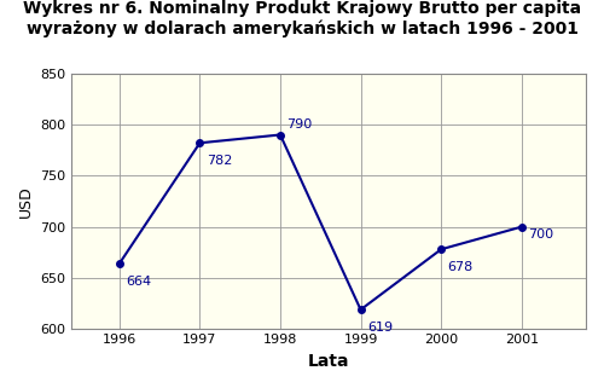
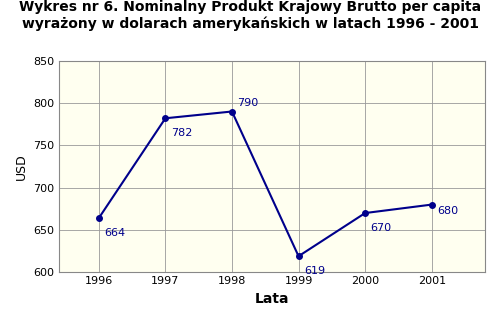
2000: 678 -> 670
2001: 700 -> 680
